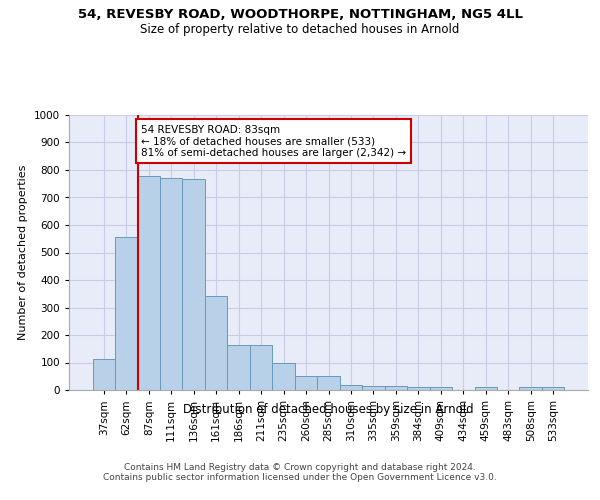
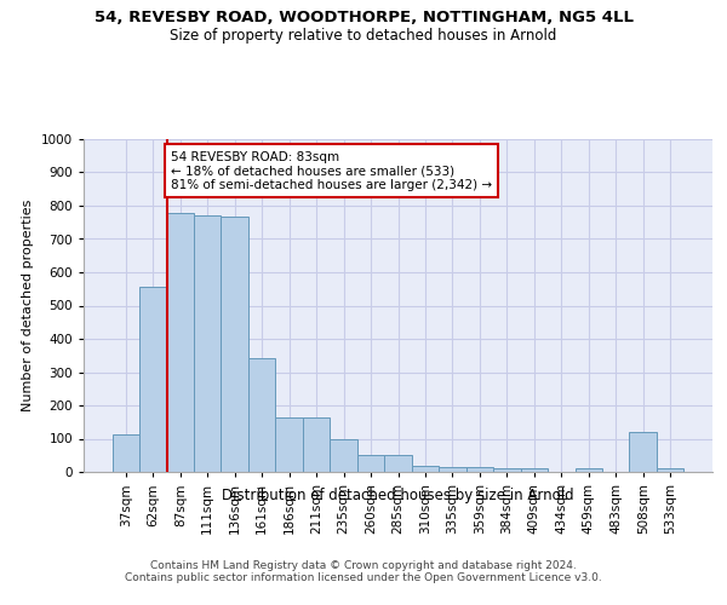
508sqm: 10 -> 120
